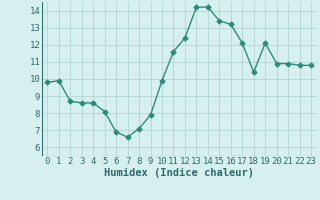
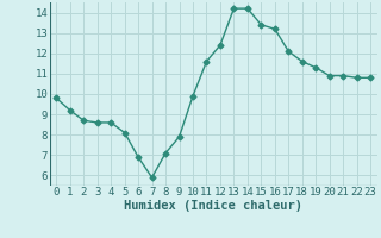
1: 9.9 -> 9.2
7: 6.6 -> 5.9
18: 10.4 -> 11.6
19: 12.1 -> 11.3
